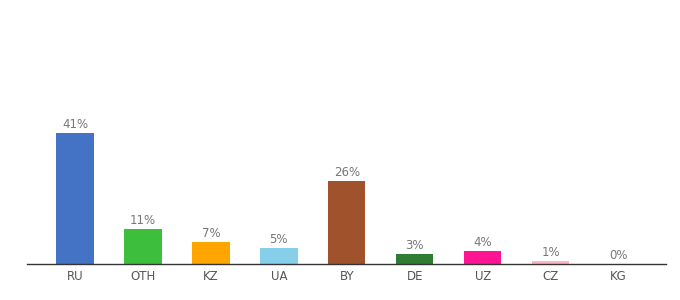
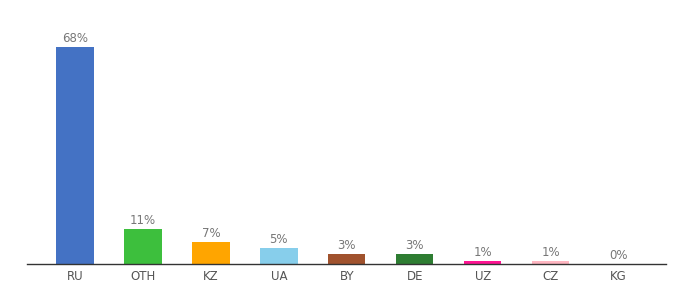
RU: 41% -> 68%
BY: 26% -> 3%
UZ: 4% -> 1%
